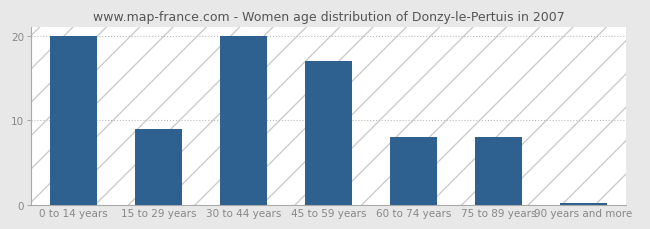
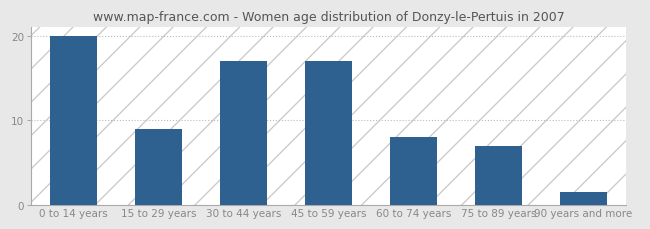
30 to 44 years: 20.0 -> 17.0
75 to 89 years: 8.0 -> 7.0
90 years and more: 0.2 -> 1.6
